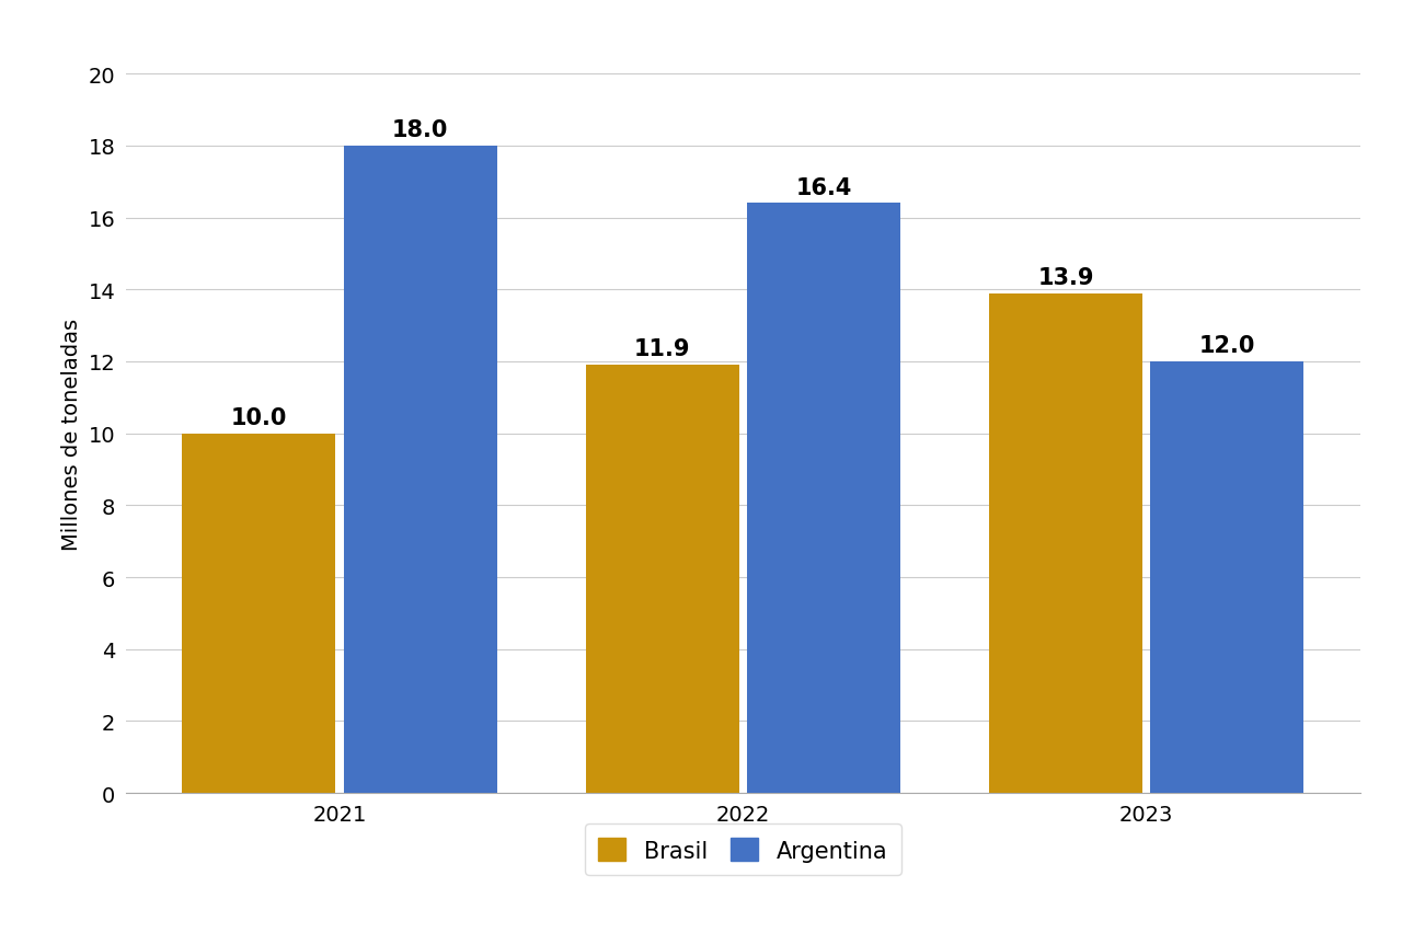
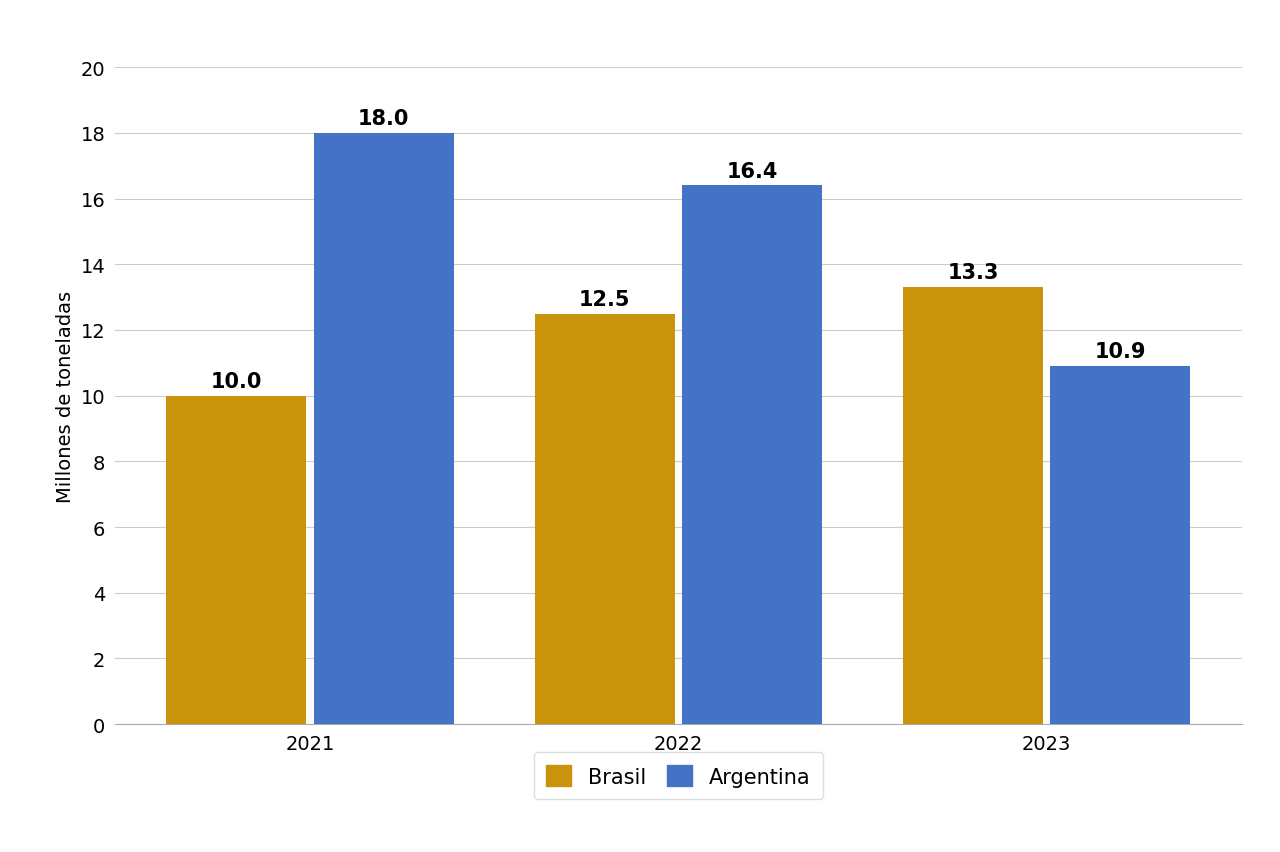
Brasil/2022: 11.9 -> 12.5
Brasil/2023: 13.9 -> 13.3
Argentina/2023: 12.0 -> 10.9
